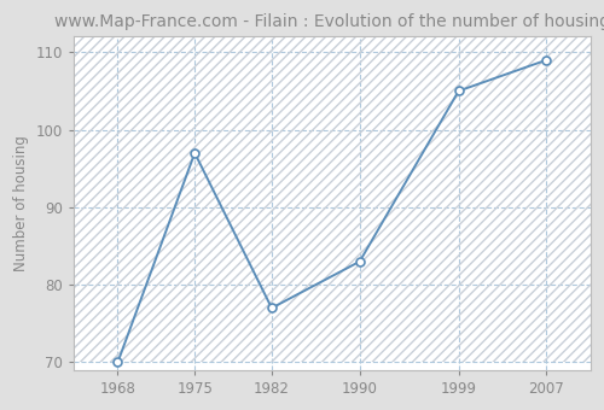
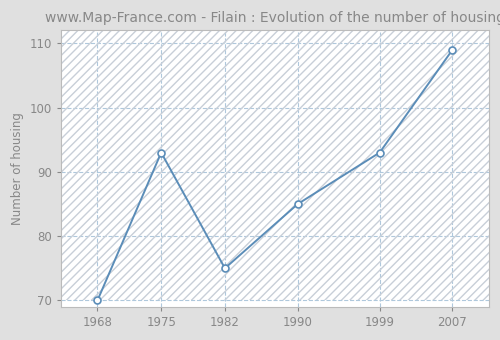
1975: 97 -> 93
1982: 77 -> 75
1990: 83 -> 85
1999: 105 -> 93
